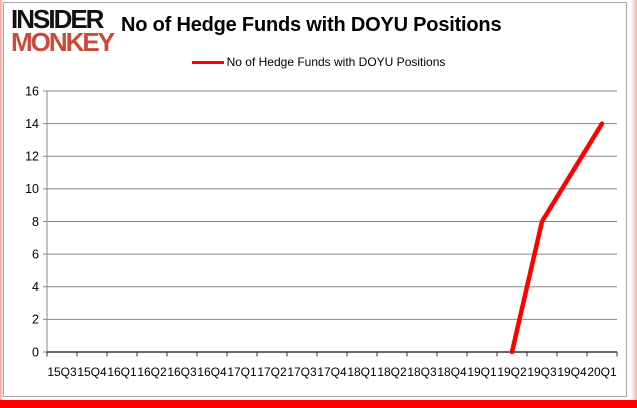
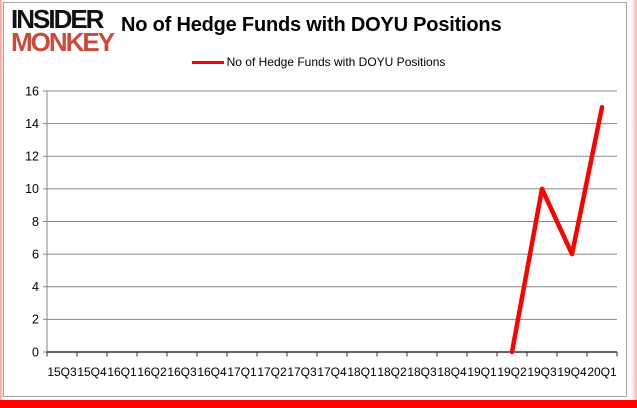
19Q3: 8 -> 10
19Q4: 11 -> 6
20Q1: 14 -> 15
